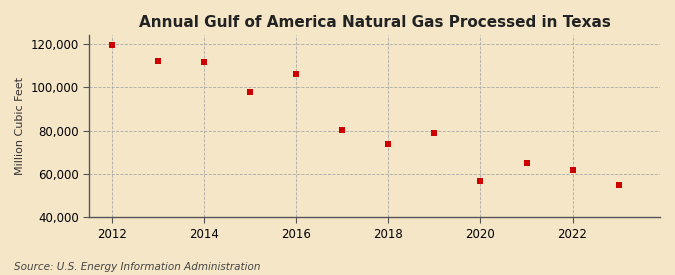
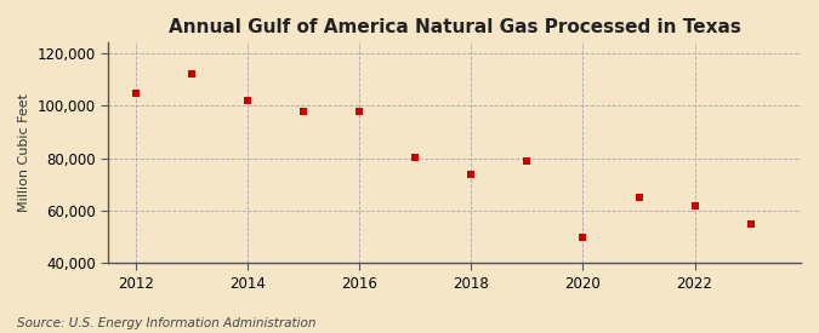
2012: 119,500 -> 105,000
2014: 111,500 -> 102,000
2016: 106,000 -> 98,000
2020: 57,000 -> 50,000
